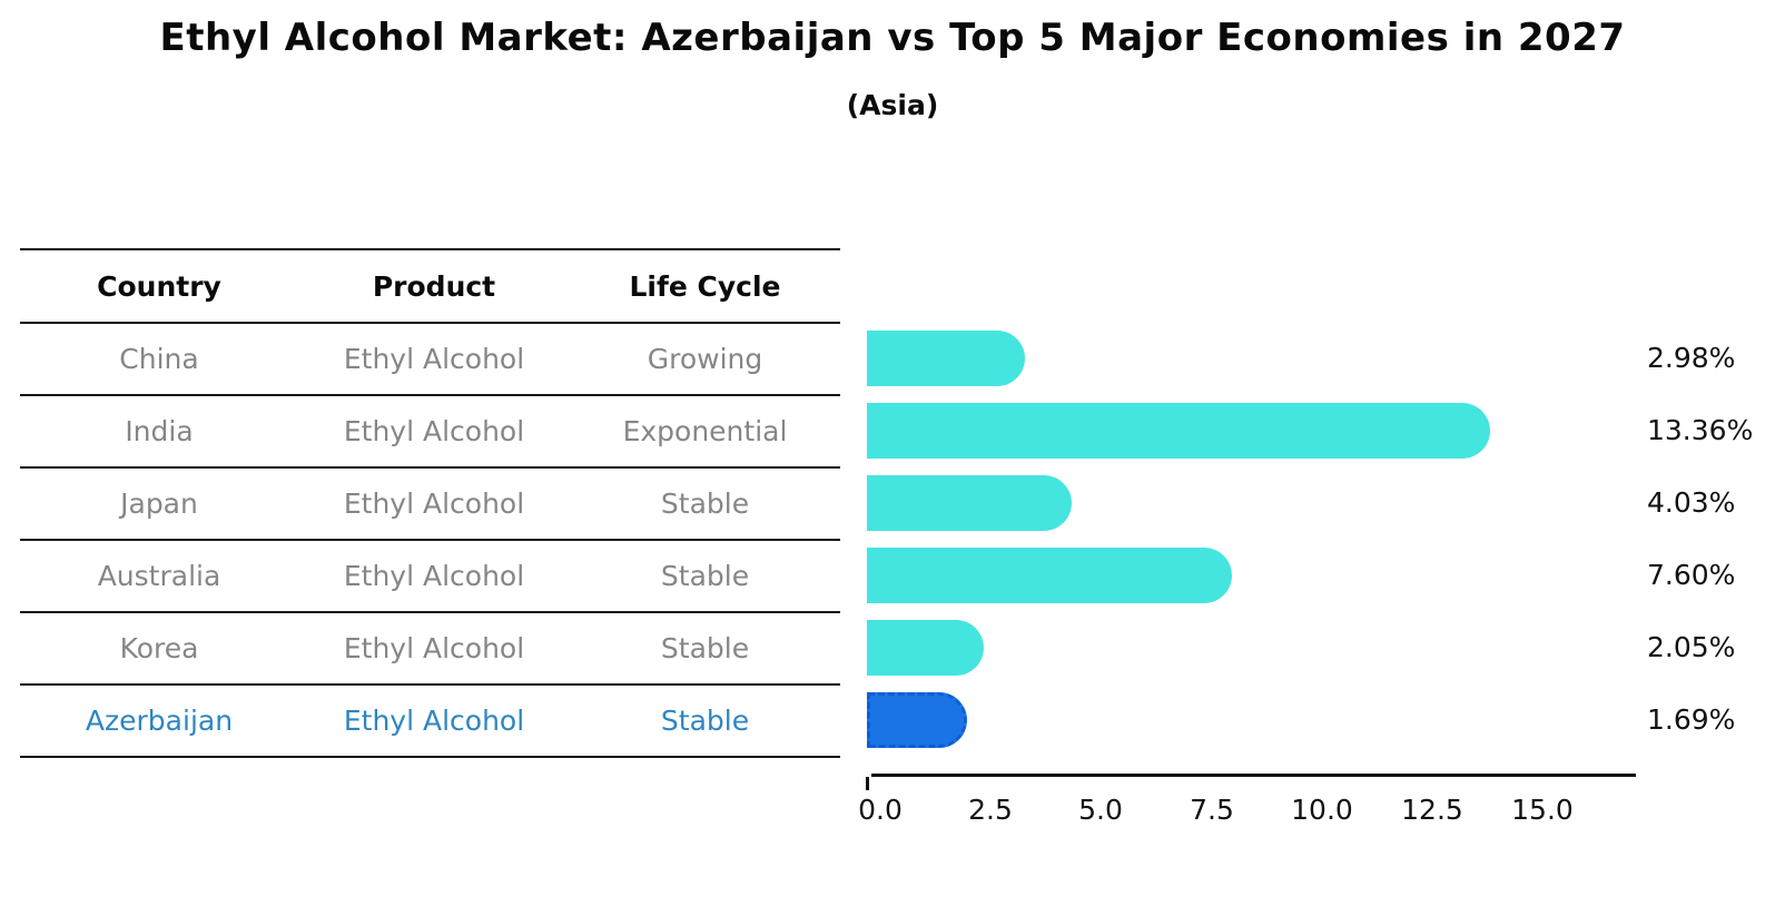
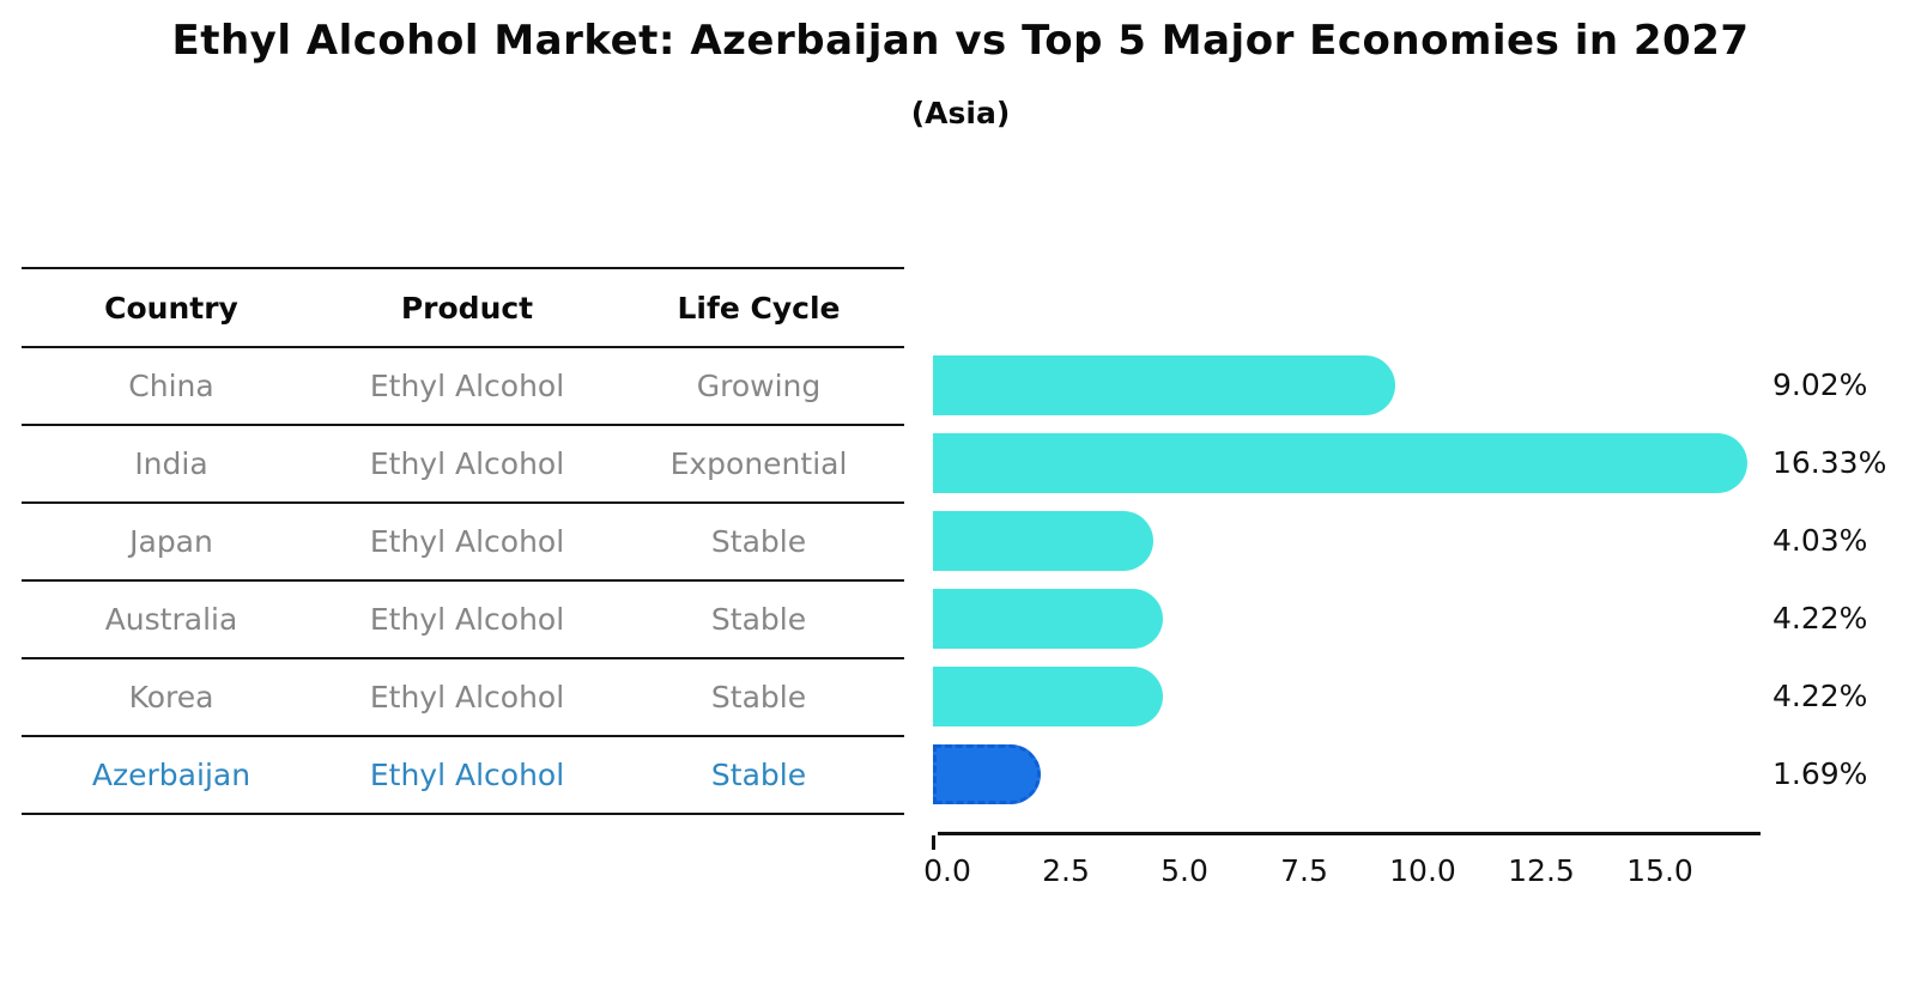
China: 2.98% -> 9.02%
India: 13.36% -> 16.33%
Australia: 7.60% -> 4.22%
Korea: 2.05% -> 4.22%
